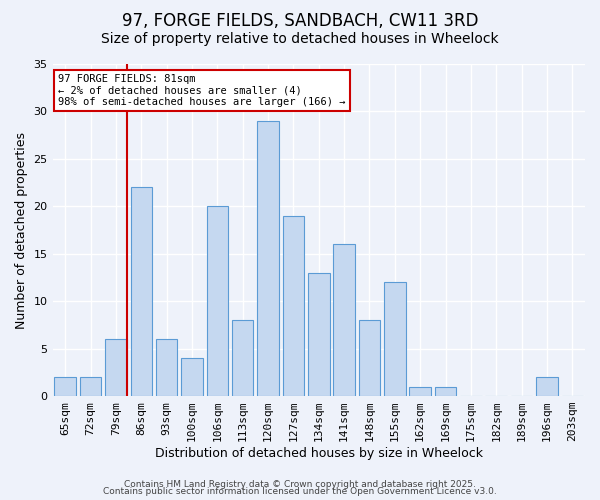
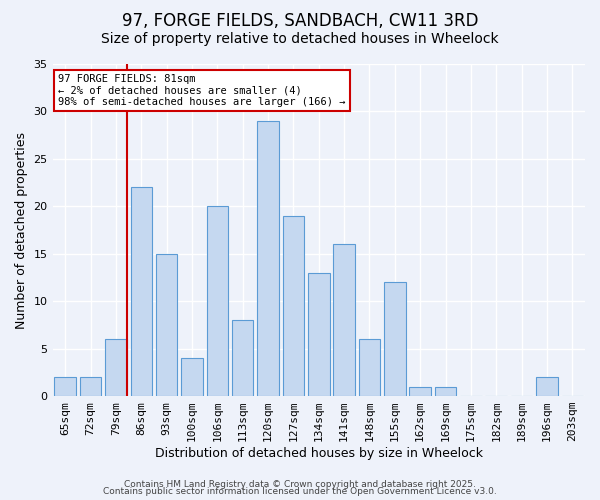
93sqm: 6 -> 15
148sqm: 8 -> 6
